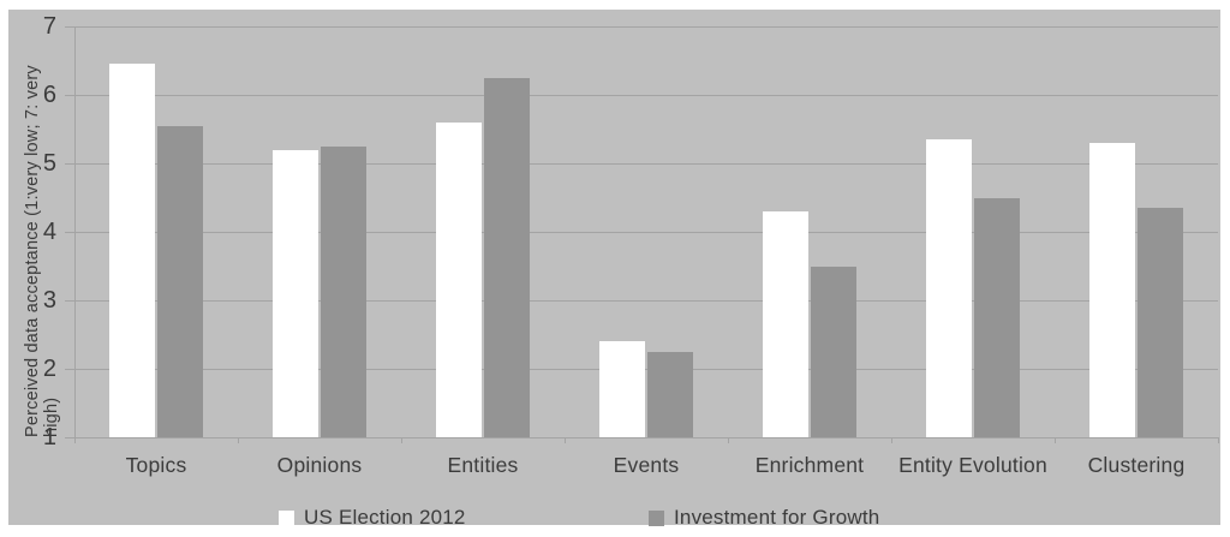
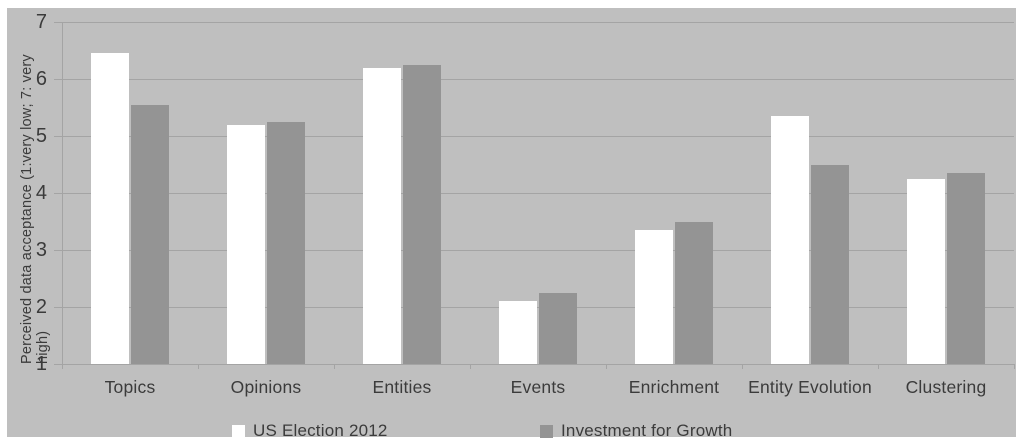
US Election 2012/Entities: 5.6 -> 6.2
US Election 2012/Events: 2.4 -> 2.1
US Election 2012/Enrichment: 4.3 -> 3.4
US Election 2012/Clustering: 5.3 -> 4.2
